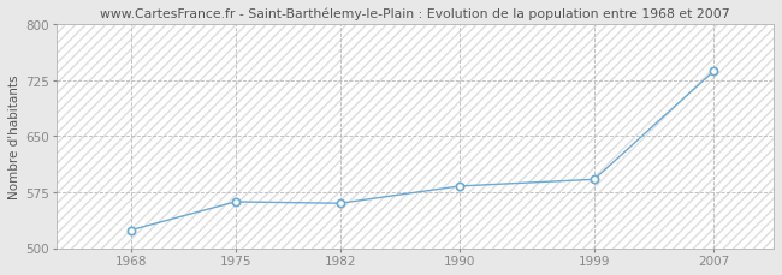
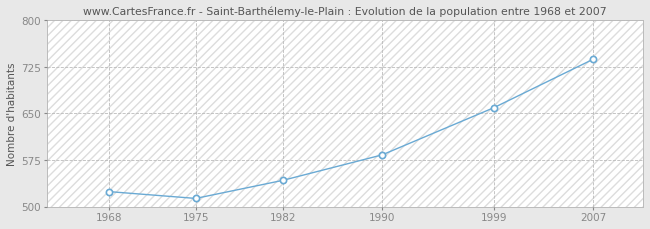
1975: 562 -> 513
1982: 560 -> 542
1999: 592 -> 659
